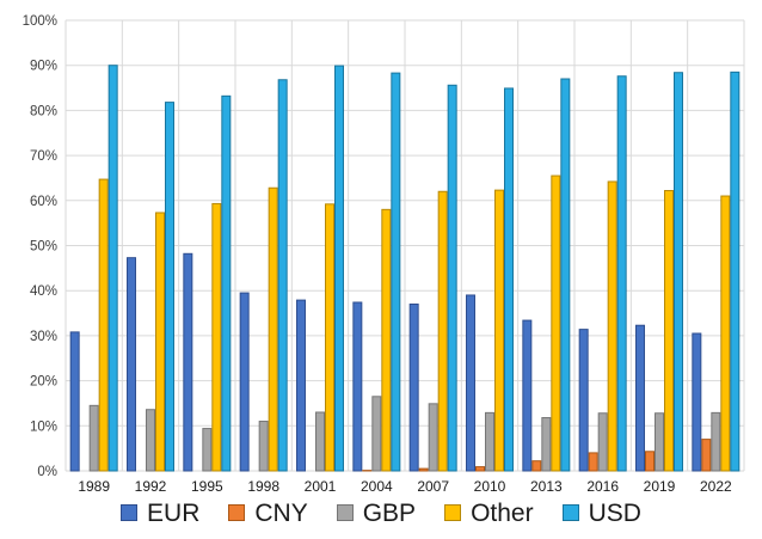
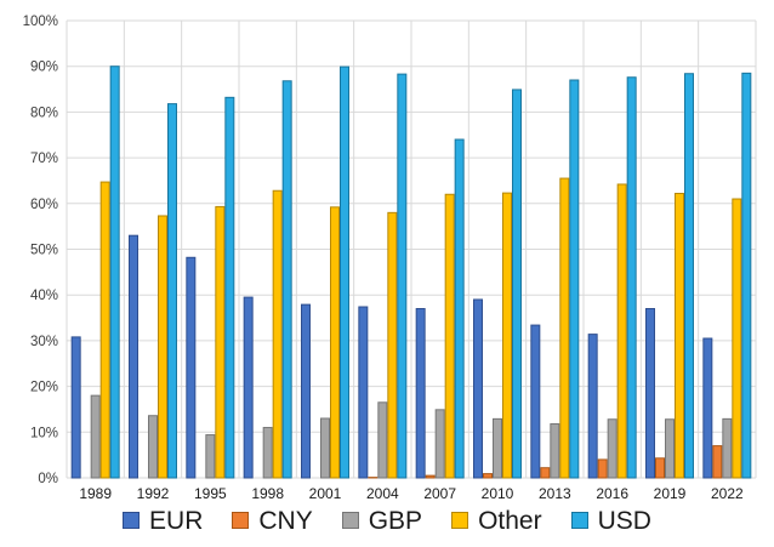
GBP/1989: 14% -> 18%
EUR/1992: 47% -> 53%
USD/2007: 86% -> 74%
EUR/2019: 32% -> 37%
